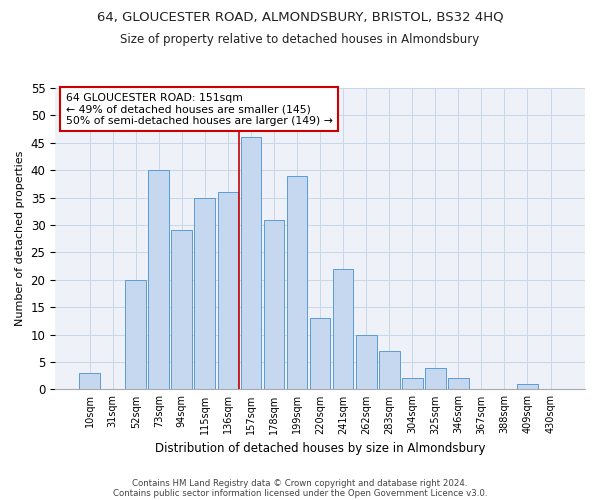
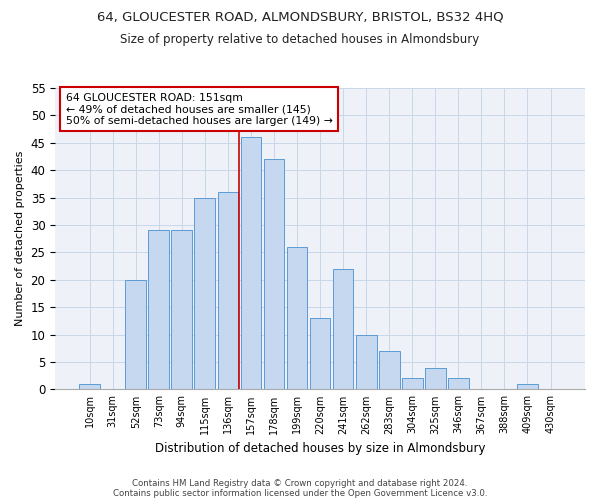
10sqm: 3 -> 1
73sqm: 40 -> 29
178sqm: 31 -> 42
199sqm: 39 -> 26
